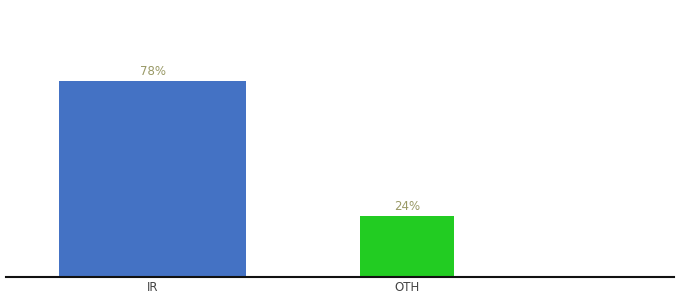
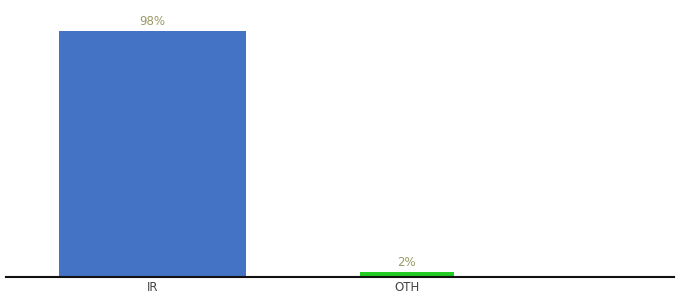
IR: 78% -> 98%
OTH: 24% -> 2%
